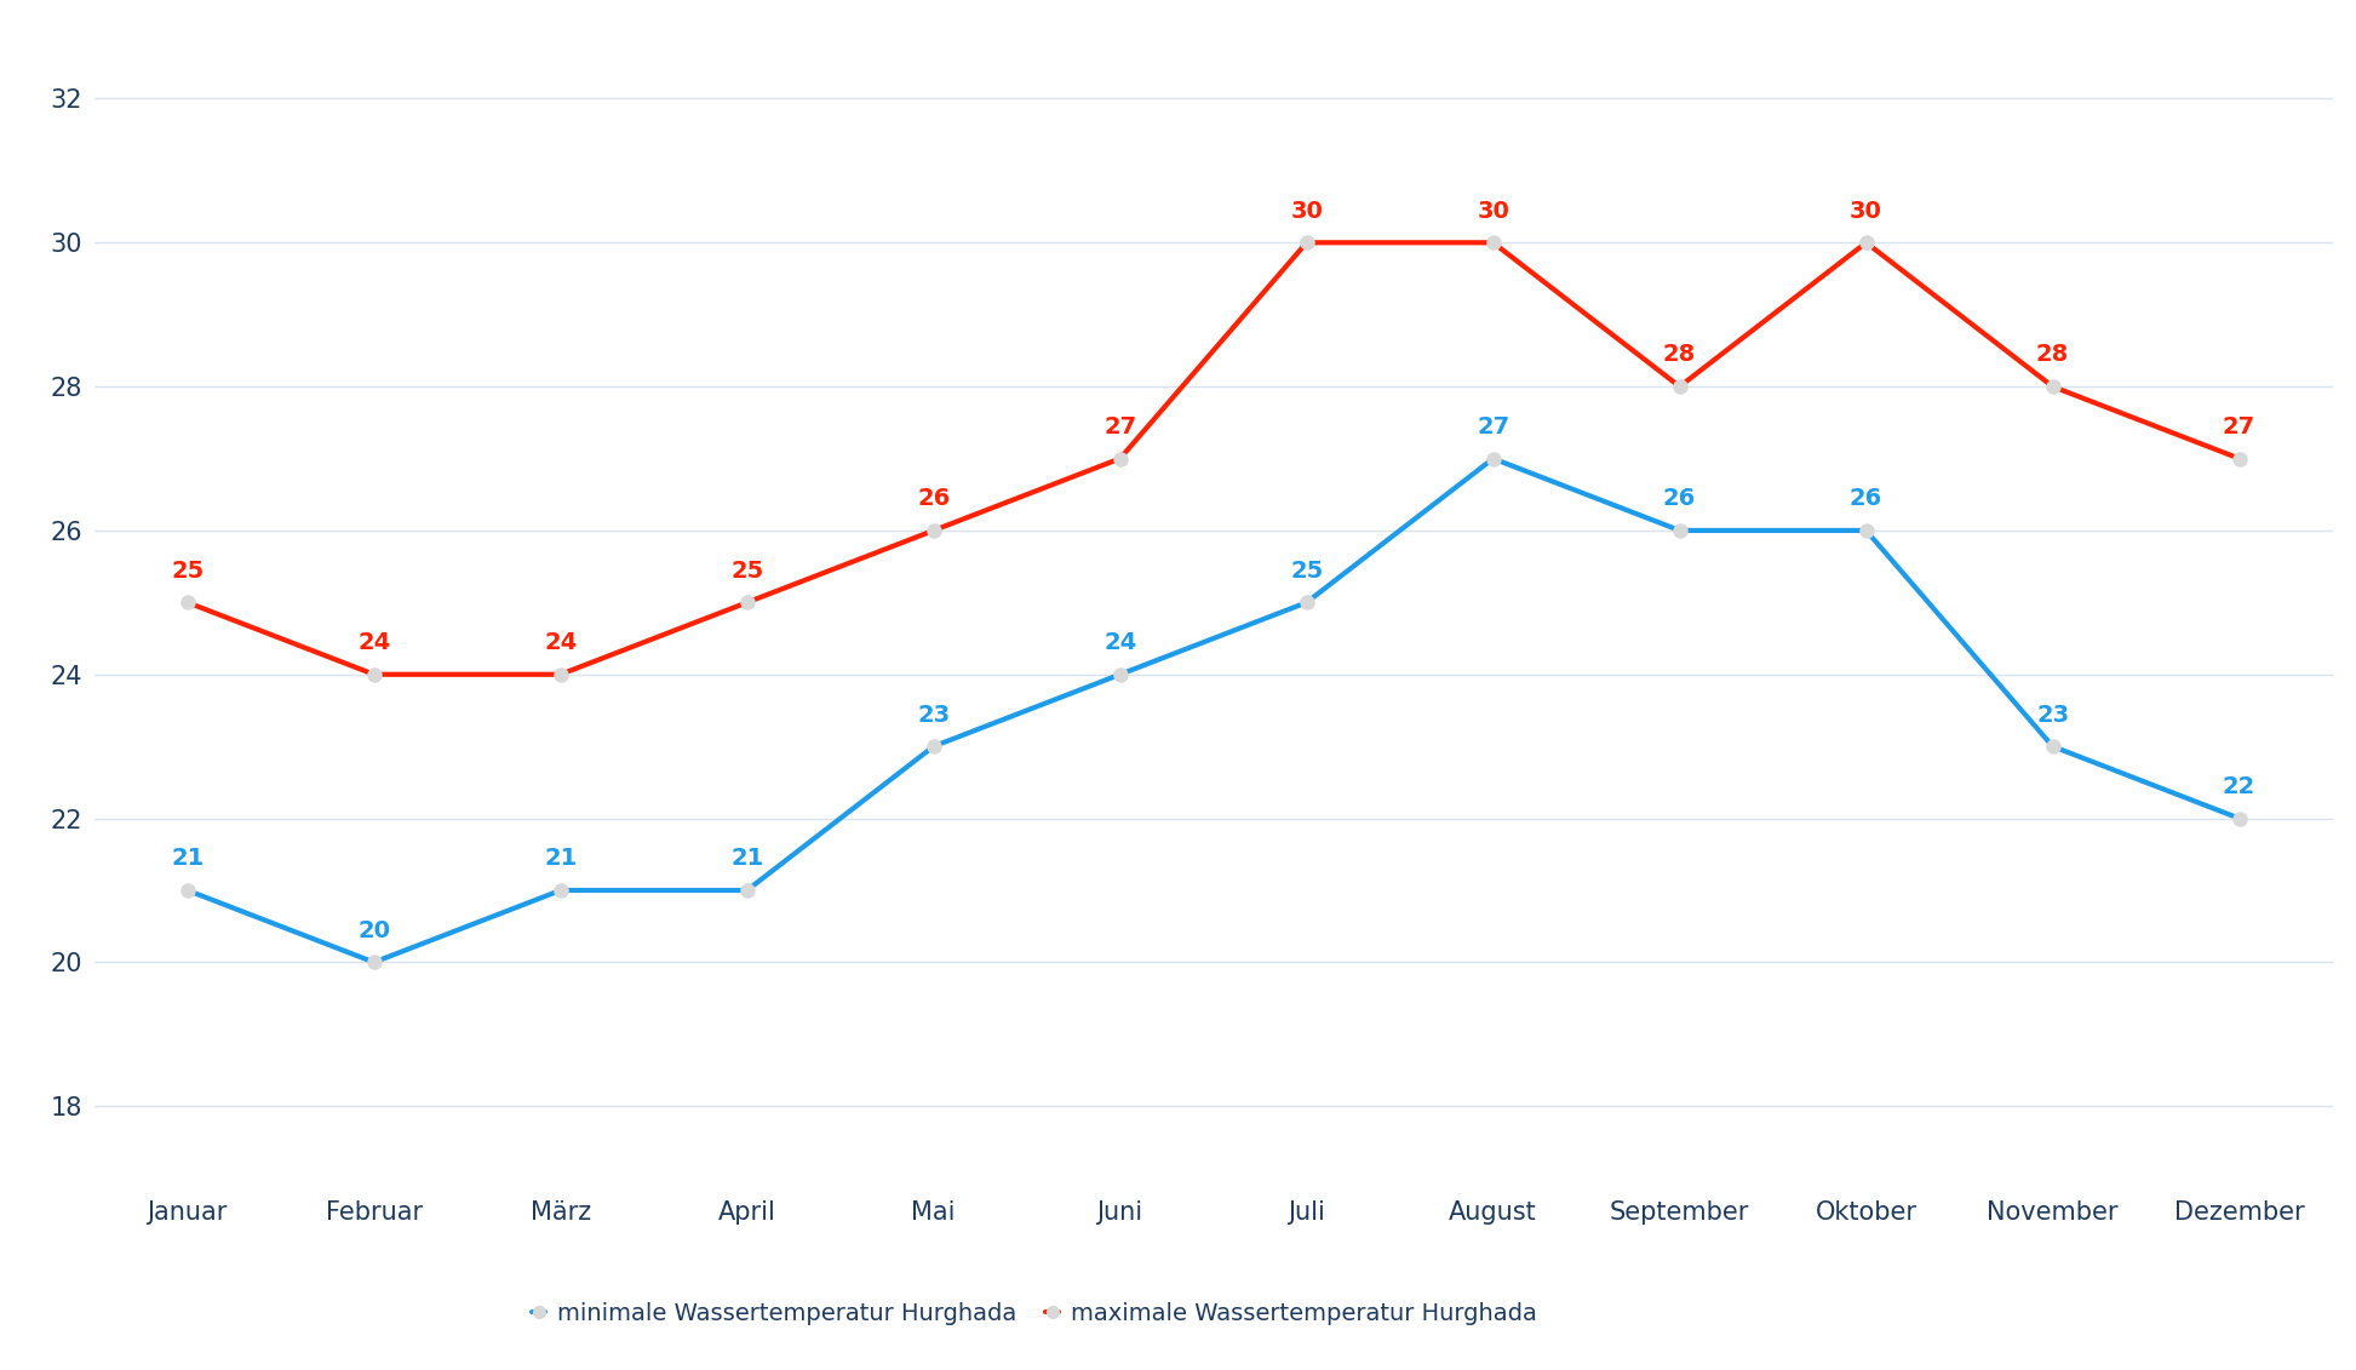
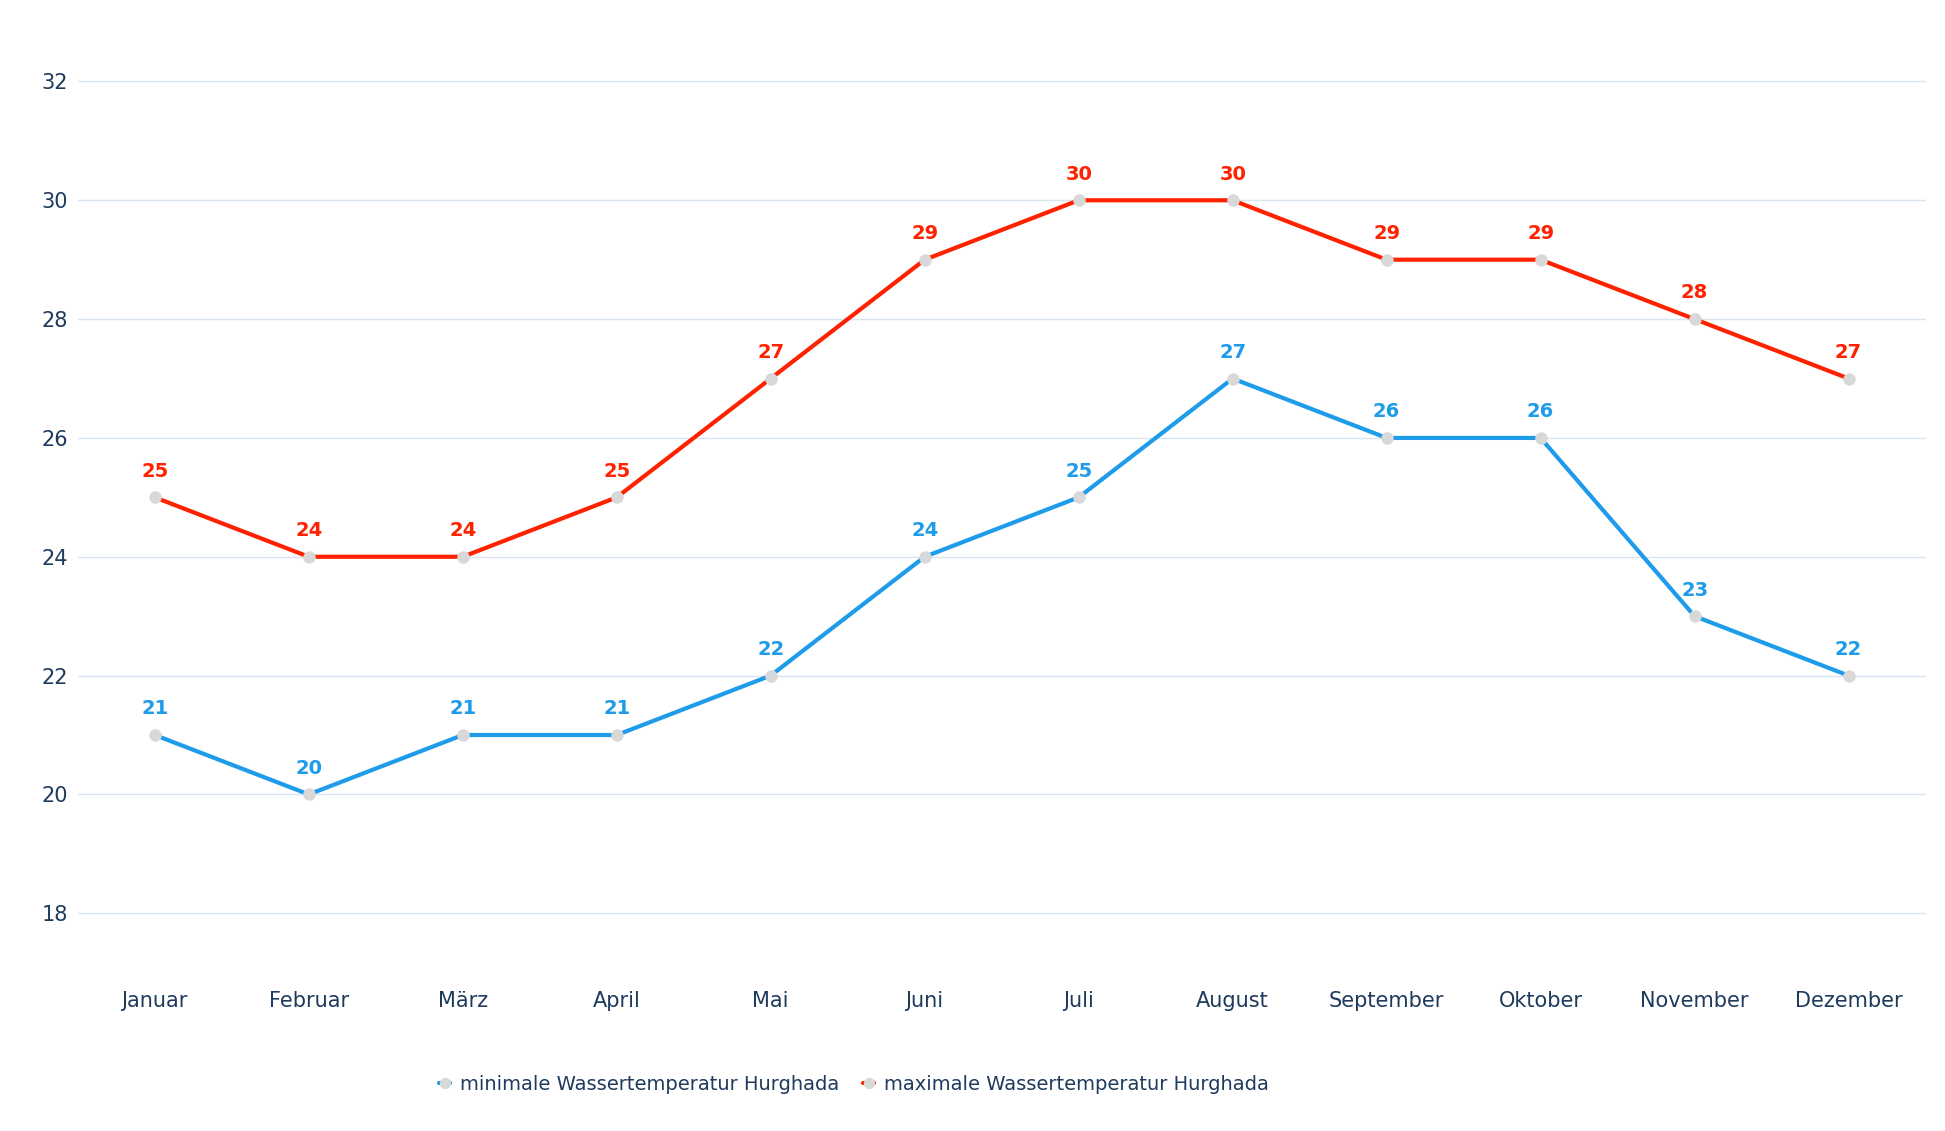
minimale Wassertemperatur Hurghada/Mai: 23 -> 22
maximale Wassertemperatur Hurghada/Mai: 26 -> 27
maximale Wassertemperatur Hurghada/Juni: 27 -> 29
maximale Wassertemperatur Hurghada/September: 28 -> 29
maximale Wassertemperatur Hurghada/Oktober: 30 -> 29
